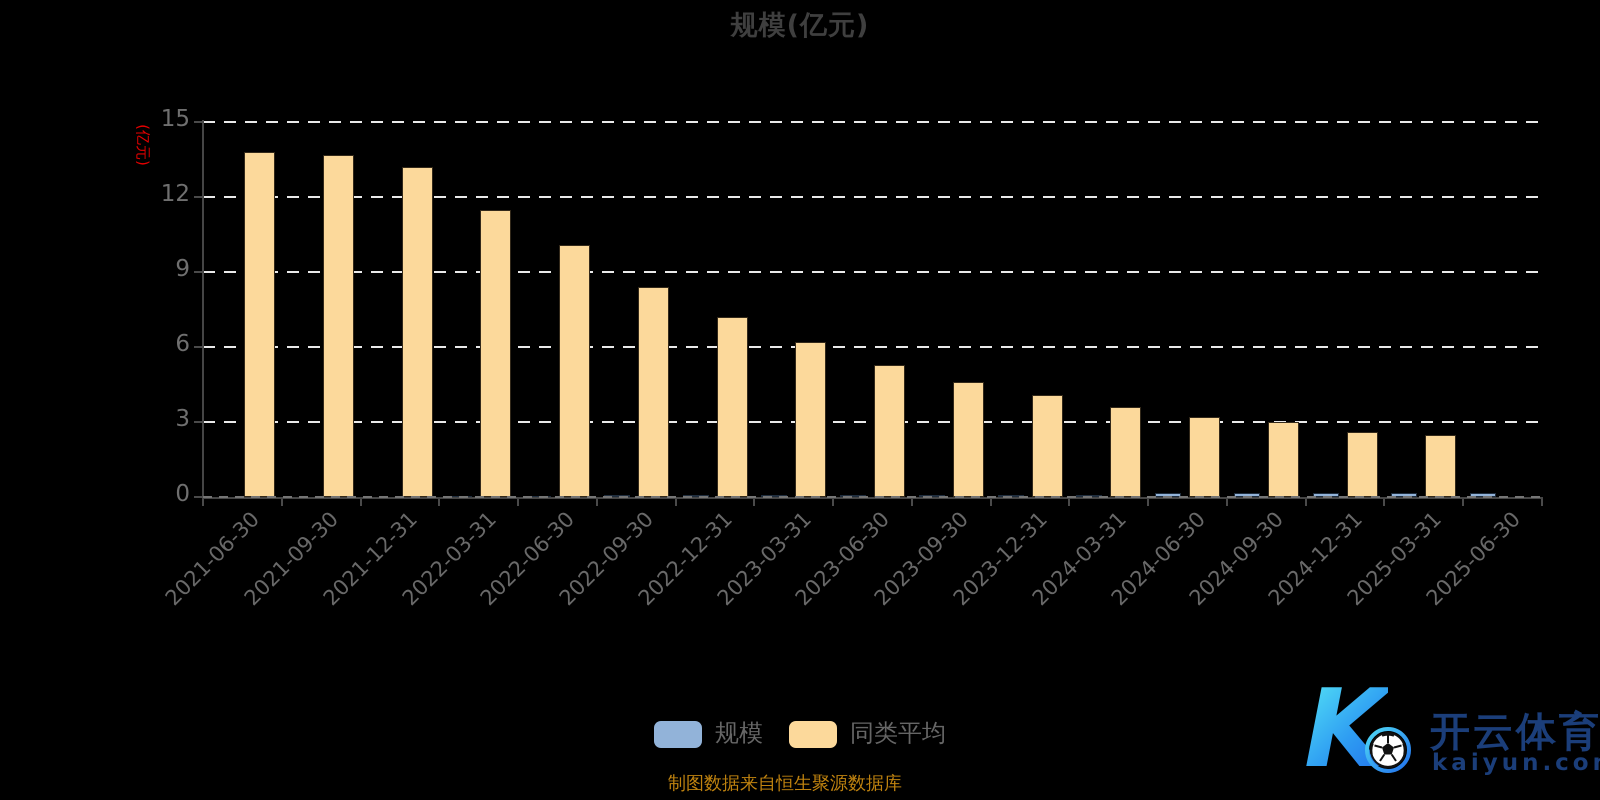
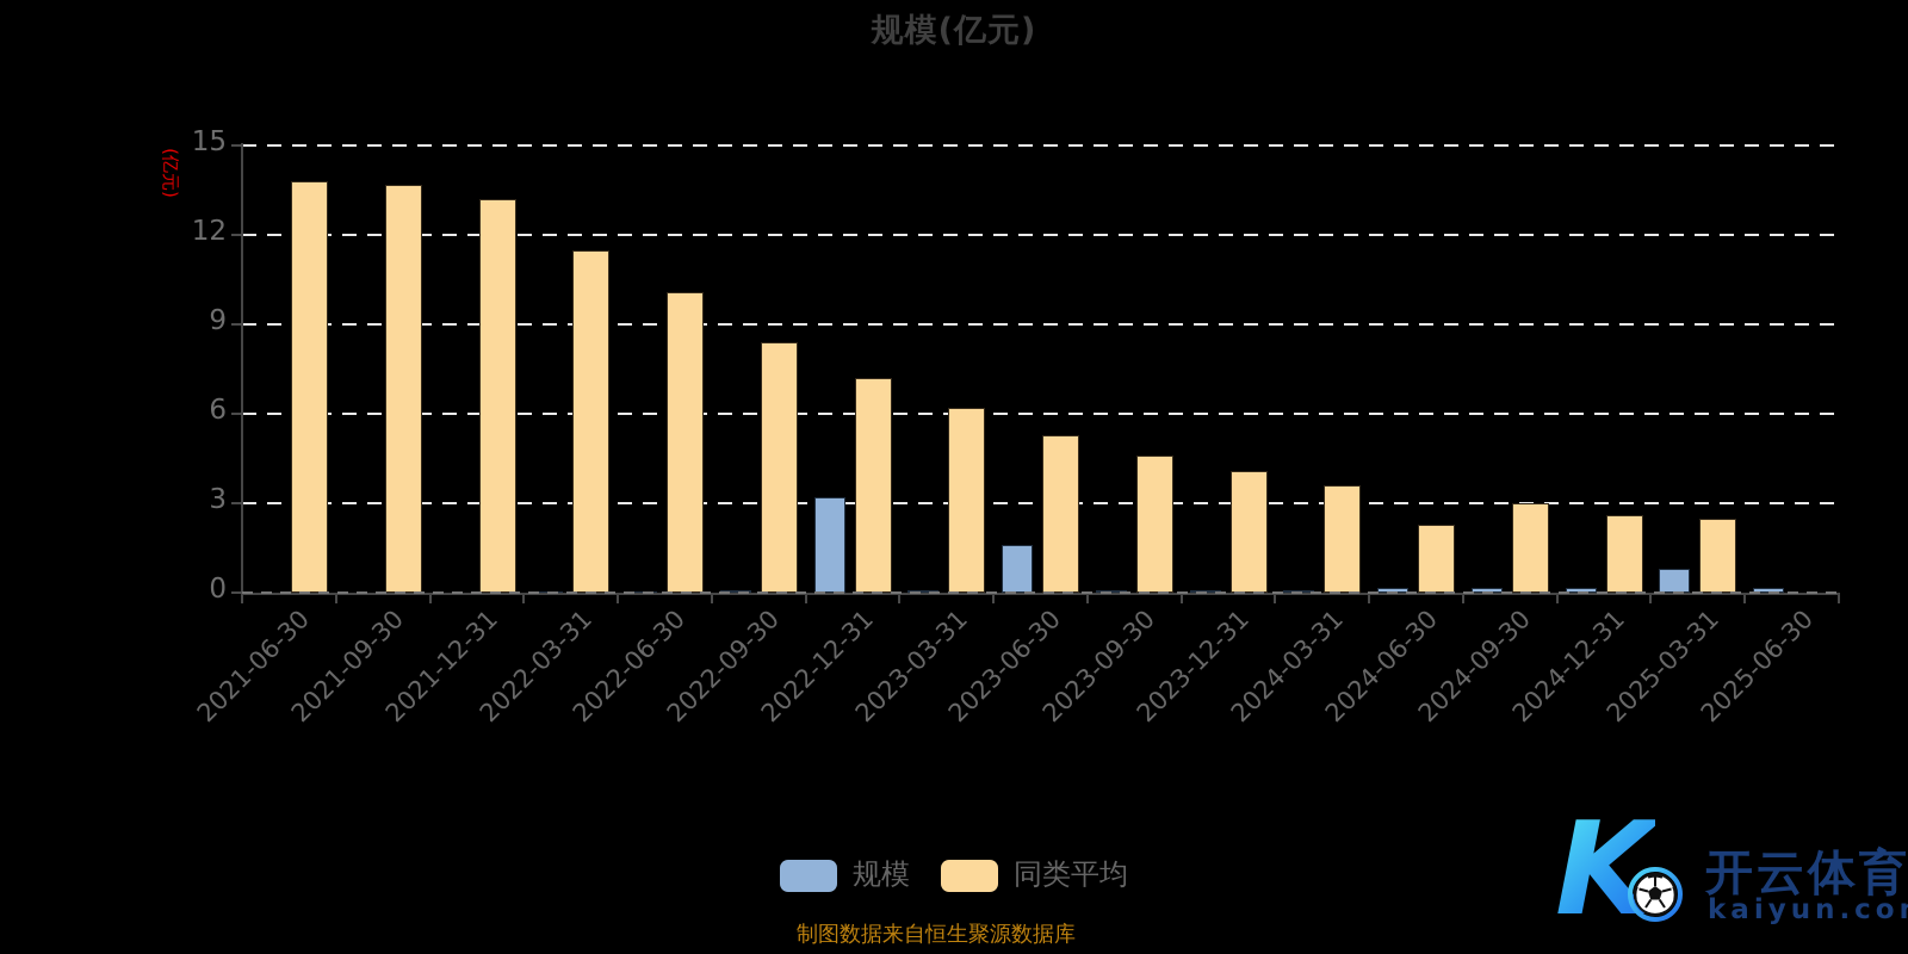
规模/2022-12-31: 0.1 -> 3.2
规模/2023-06-30: 0.1 -> 1.6
同类平均/2024-06-30: 3.2 -> 2.3
规模/2025-03-31: 0.2 -> 0.8
